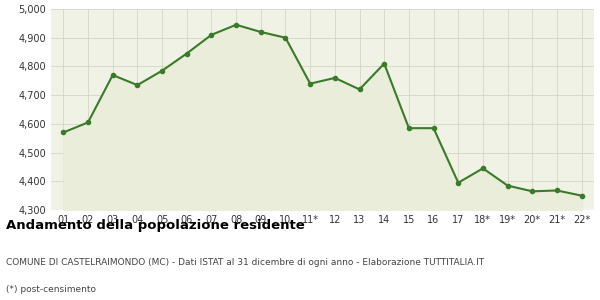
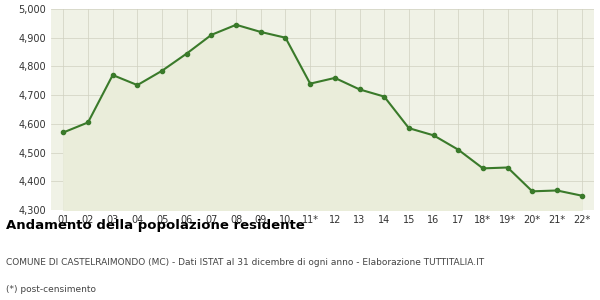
14: 4,810 -> 4,695
16: 4,585 -> 4,560
17: 4,395 -> 4,510
19*: 4,385 -> 4,448
